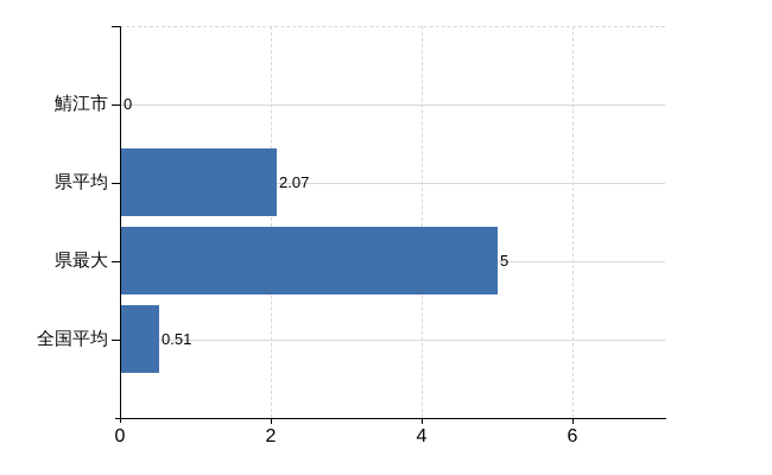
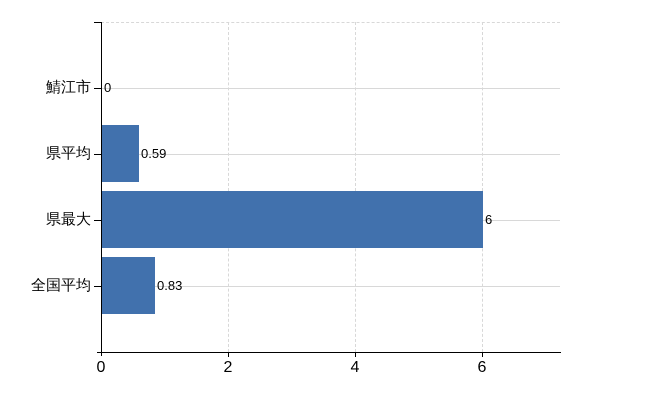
県平均: 2.07 -> 0.59
県最大: 5 -> 6
全国平均: 0.51 -> 0.83
